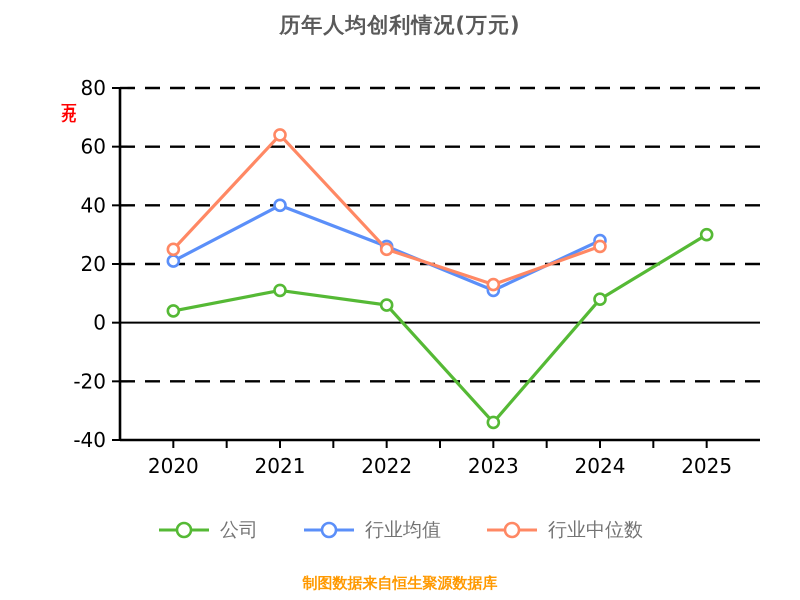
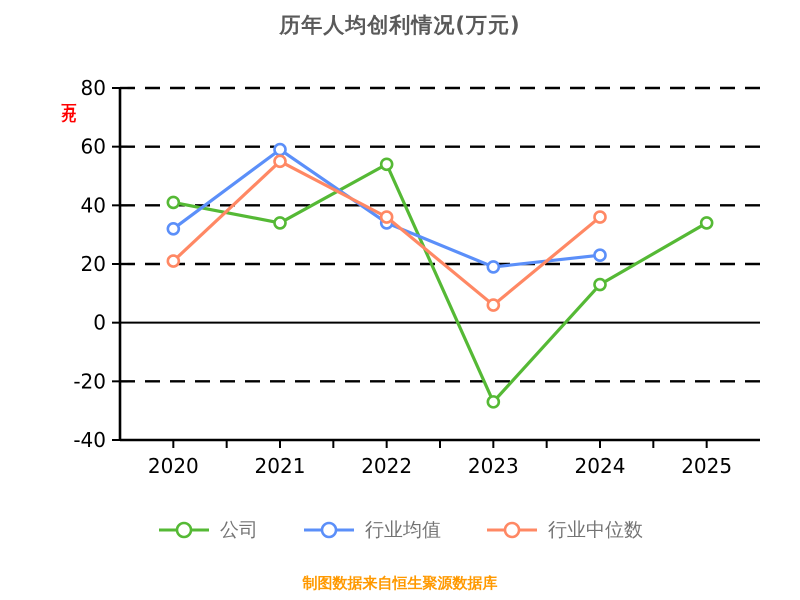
公司/2020: 4 -> 41
行业均值/2020: 21 -> 32
行业中位数/2020: 25 -> 21
公司/2021: 11 -> 34
行业均值/2021: 40 -> 59
行业中位数/2021: 64 -> 55
公司/2022: 6 -> 54
行业均值/2022: 26 -> 34
行业中位数/2022: 25 -> 36
公司/2023: -34 -> -27
行业均值/2023: 11 -> 19
行业中位数/2023: 13 -> 6
公司/2024: 8 -> 13
行业均值/2024: 28 -> 23
行业中位数/2024: 26 -> 36
公司/2025: 30 -> 34
